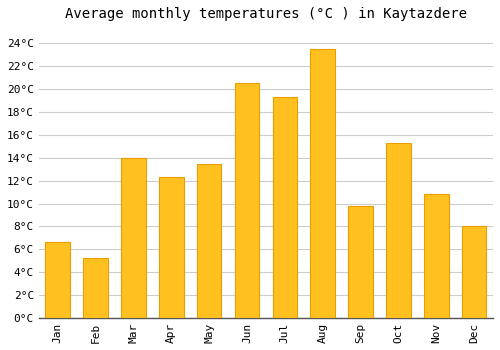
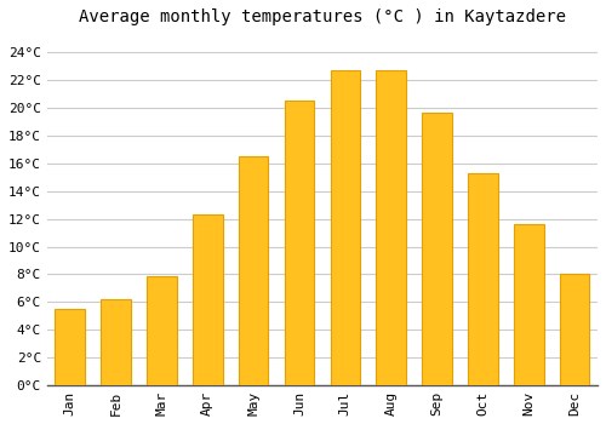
Jan: 6.6°C -> 5.5°C
Feb: 5.2°C -> 6.2°C
Mar: 14.0°C -> 7.9°C
May: 13.5°C -> 16.5°C
Jul: 19.3°C -> 22.7°C
Aug: 23.5°C -> 22.7°C
Sep: 9.8°C -> 19.7°C
Nov: 10.8°C -> 11.6°C
